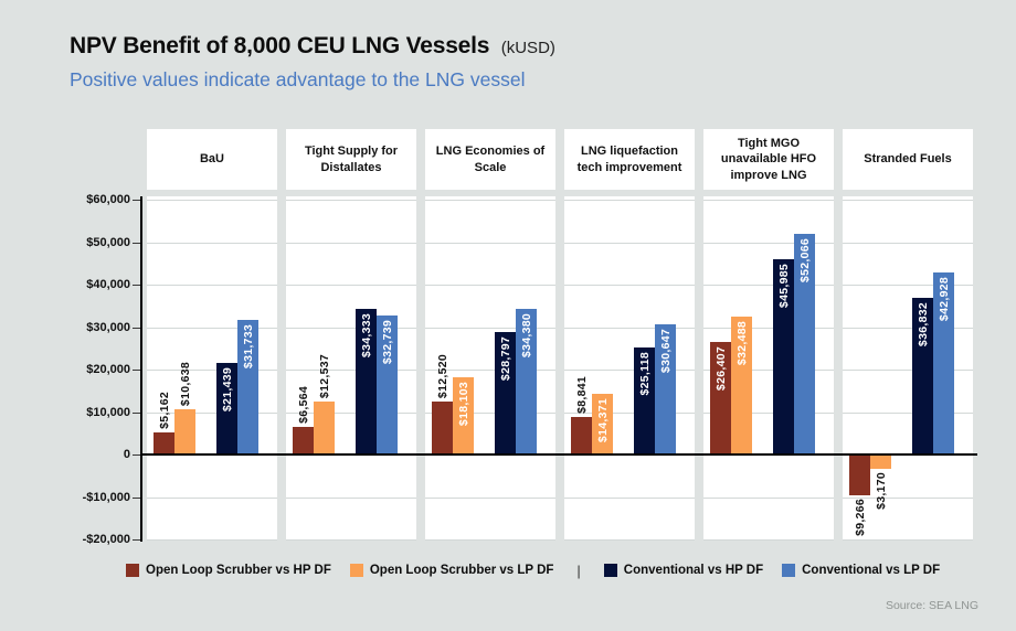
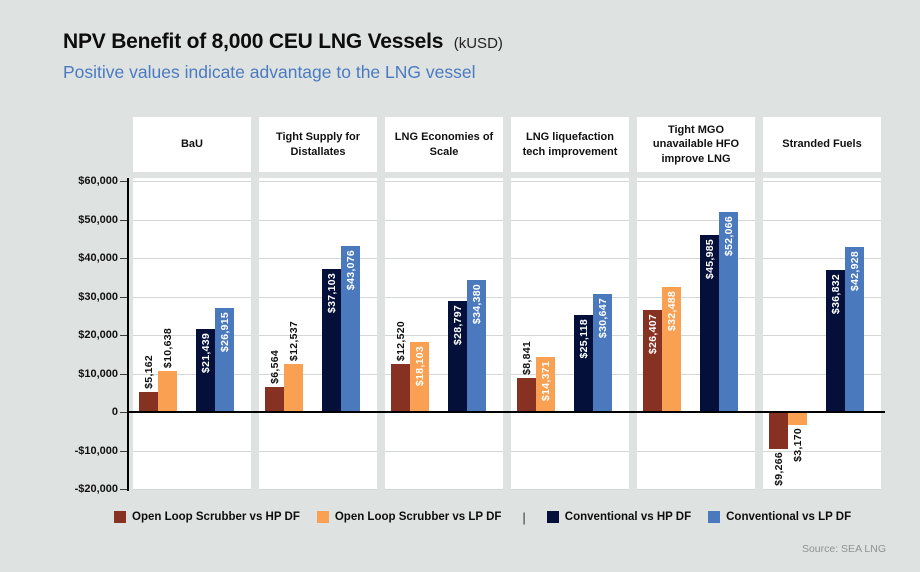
Conventional vs LP DF/BaU: $31,733 -> $26,915
Conventional vs HP DF/Tight Supply for Distallates: $34,333 -> $37,103
Conventional vs LP DF/Tight Supply for Distallates: $32,739 -> $43,076
